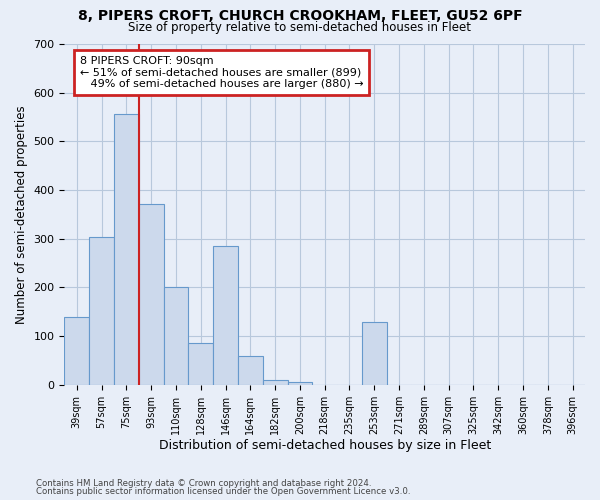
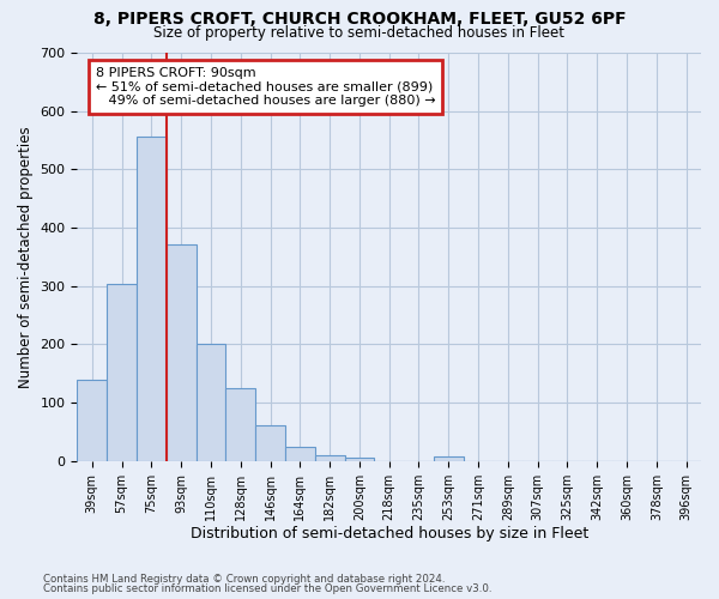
128sqm: 85 -> 125
146sqm: 285 -> 62
164sqm: 60 -> 25
253sqm: 130 -> 7
